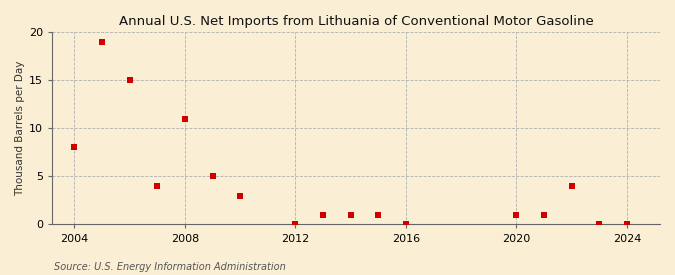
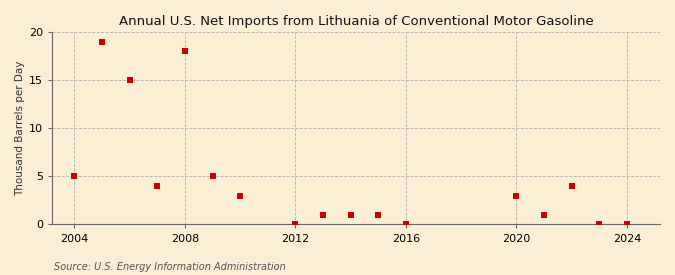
2004: 8 -> 5
2008: 11 -> 18
2020: 1 -> 3
